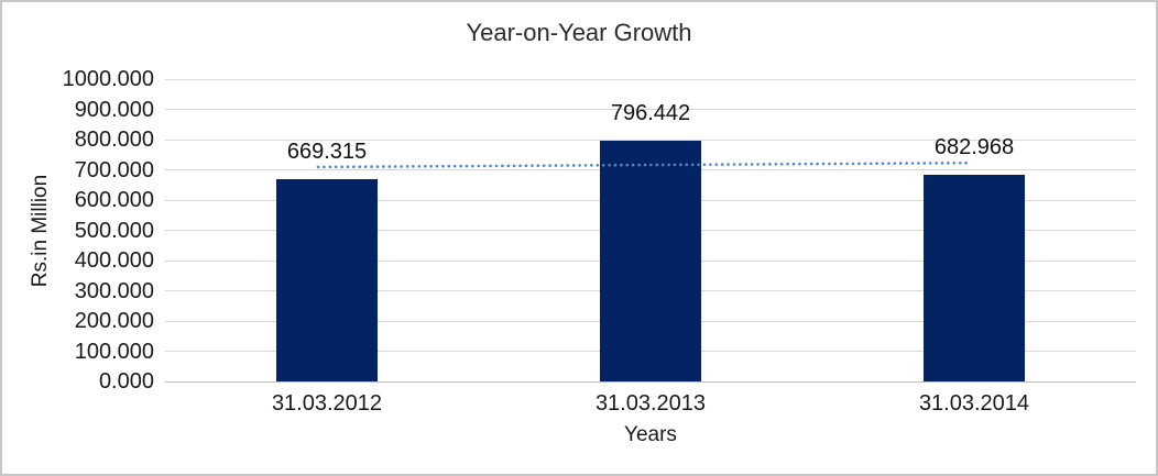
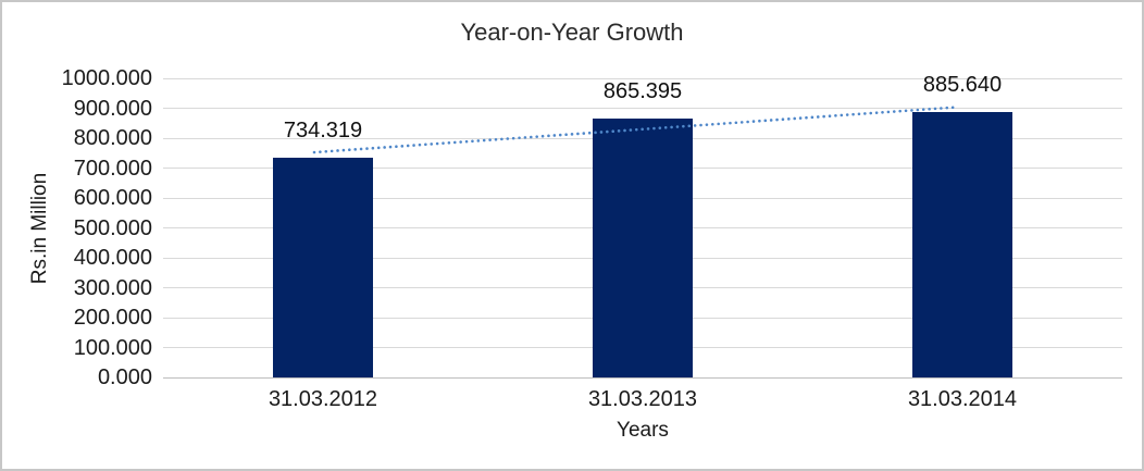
31.03.2012: 669.315 -> 734.319
31.03.2013: 796.442 -> 865.395
31.03.2014: 682.968 -> 885.640
